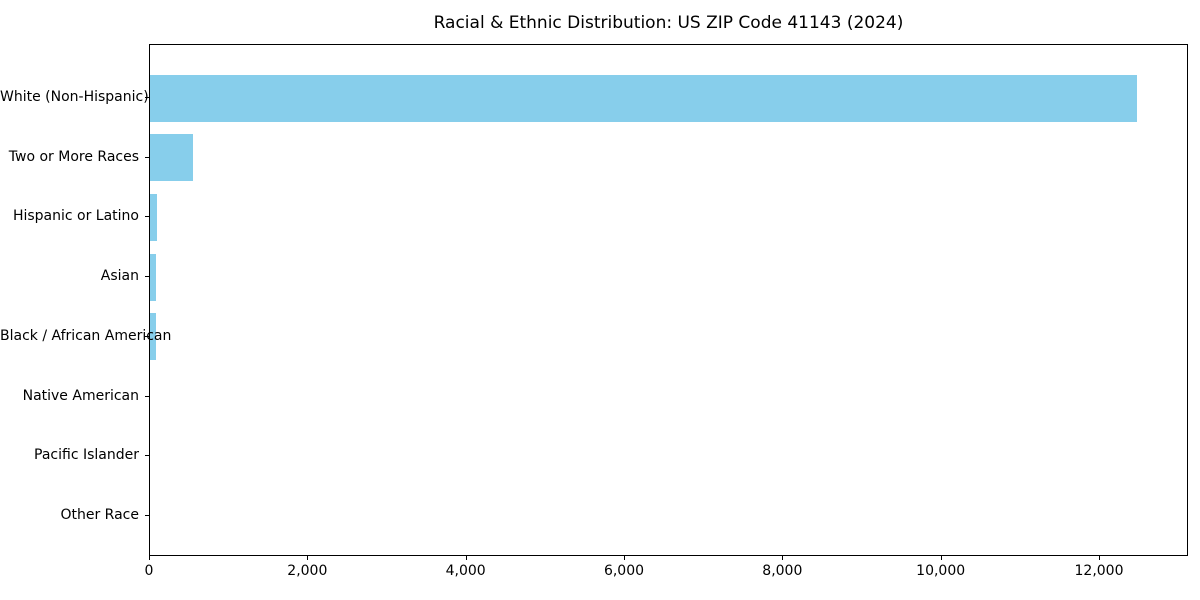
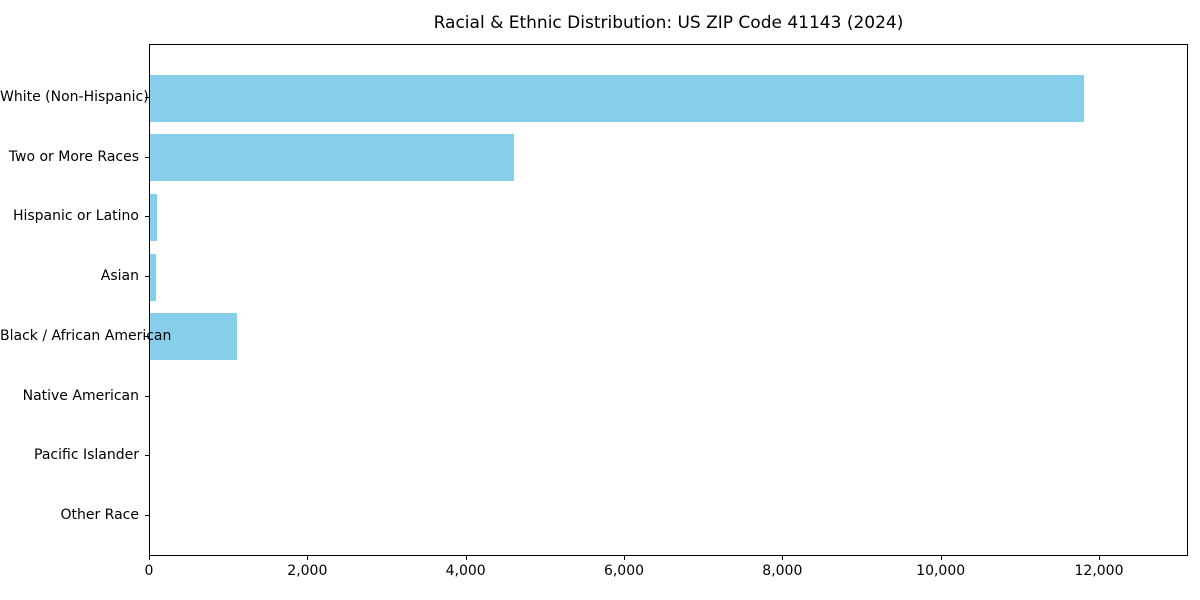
White (Non-Hispanic): 12500 -> 11800
Two or More Races: 500 -> 4600
Black / African American: 100 -> 1100
